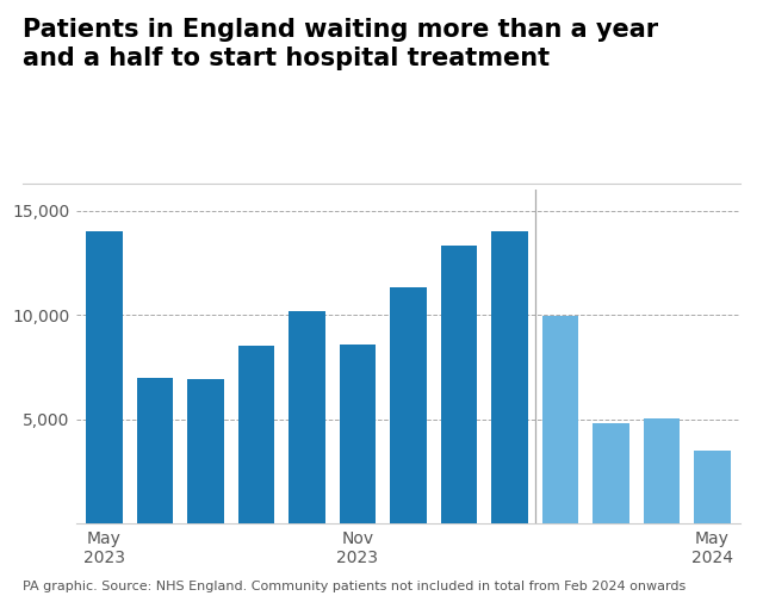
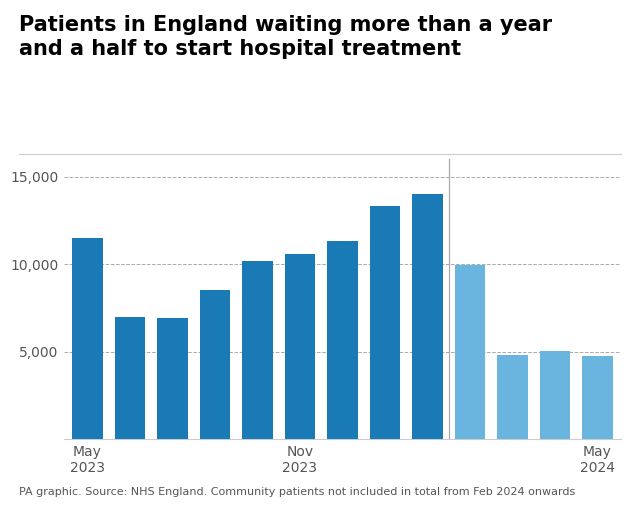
May 2023: 14,000 -> 11,500
Nov 2023: 8,600 -> 10,600
May 2024: 3,500 -> 4,800
